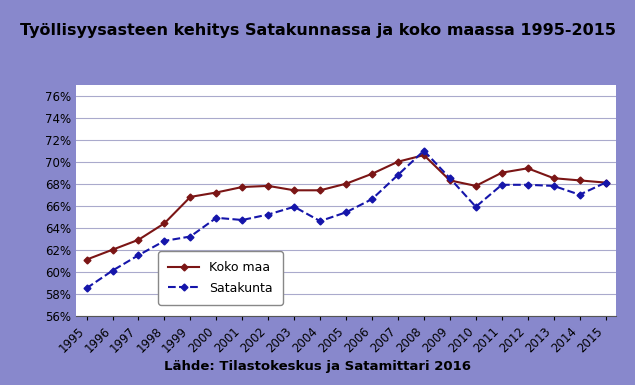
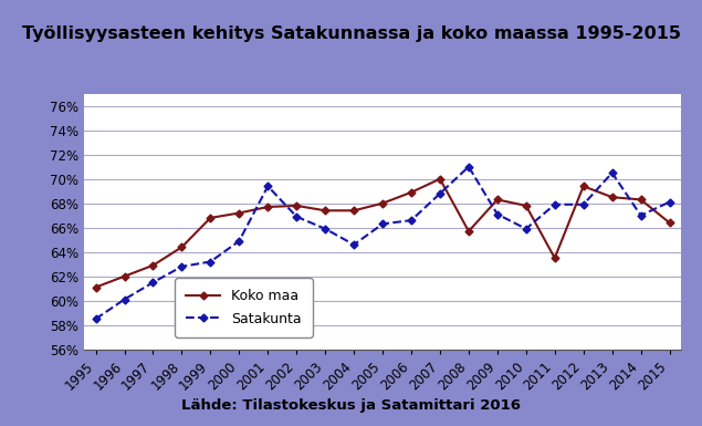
Satakunta/2001: 64.7% -> 69.4%
Satakunta/2002: 65.2% -> 66.9%
Satakunta/2005: 65.4% -> 66.3%
Koko maa/2008: 70.6% -> 65.7%
Satakunta/2009: 68.5% -> 67.1%
Koko maa/2011: 69.0% -> 63.5%
Satakunta/2013: 67.8% -> 70.5%
Koko maa/2015: 68.1% -> 66.4%
